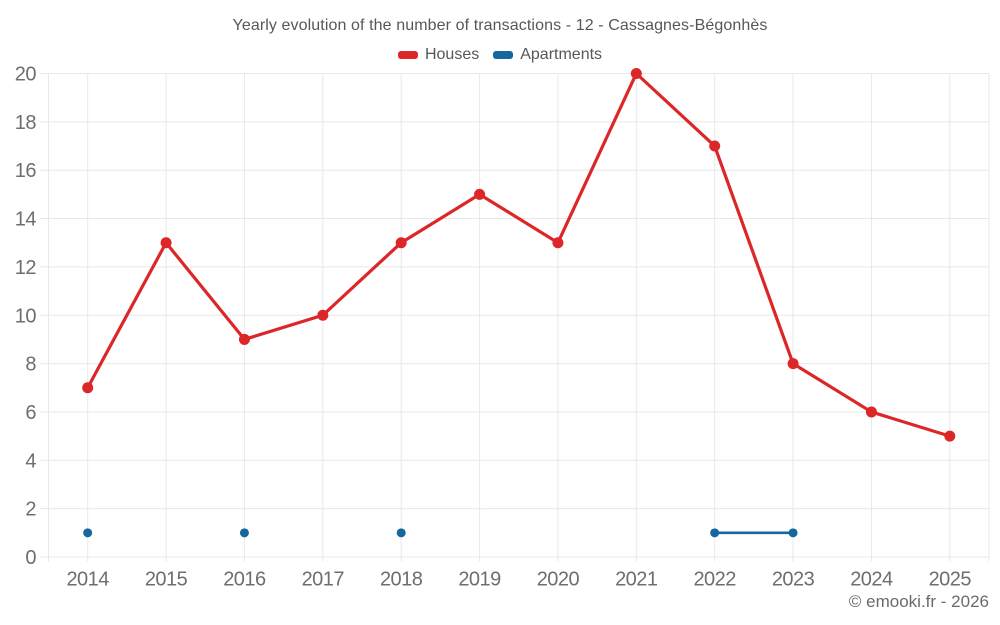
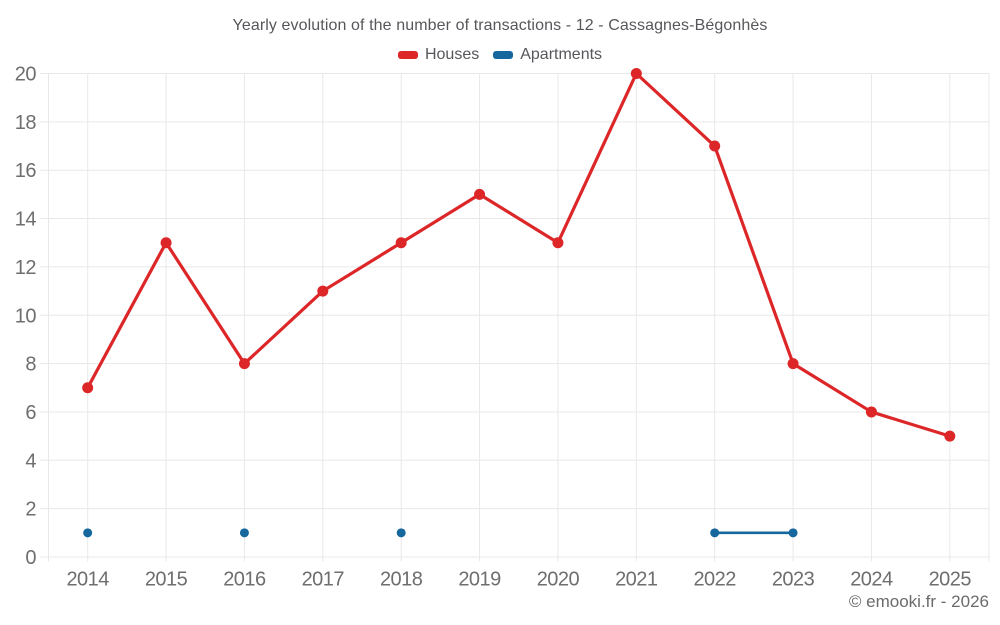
Houses/2016: 9 -> 8
Houses/2017: 10 -> 11
